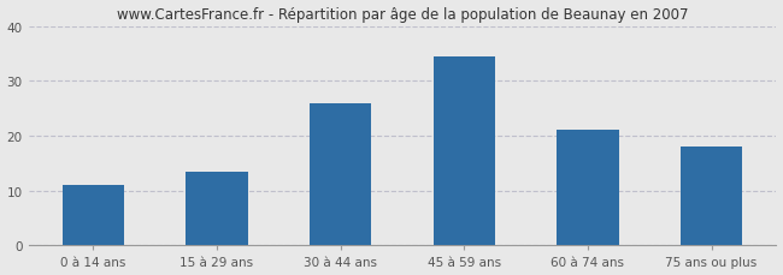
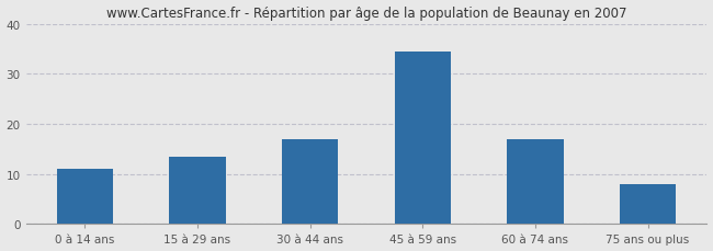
30 à 44 ans: 26.0 -> 17.0
60 à 74 ans: 21.0 -> 17.0
75 ans ou plus: 18.0 -> 8.0
